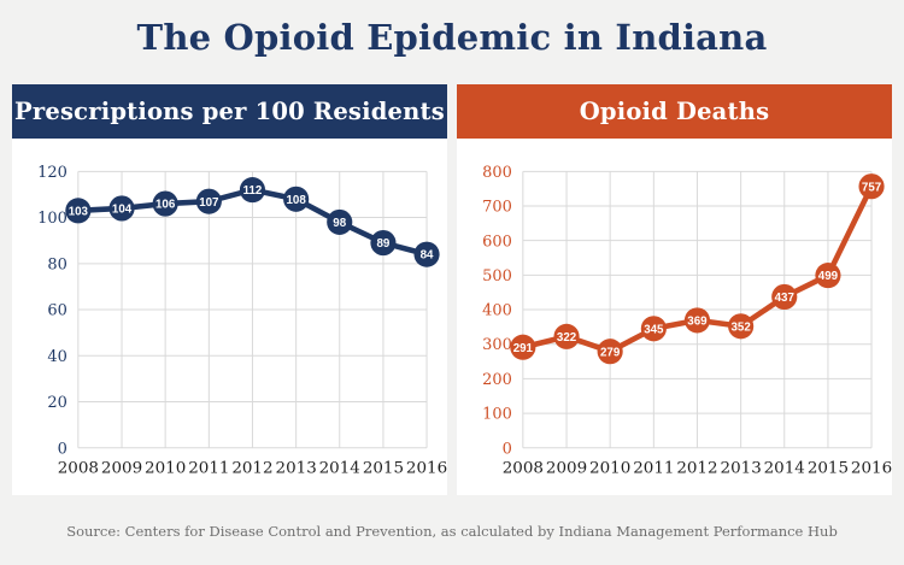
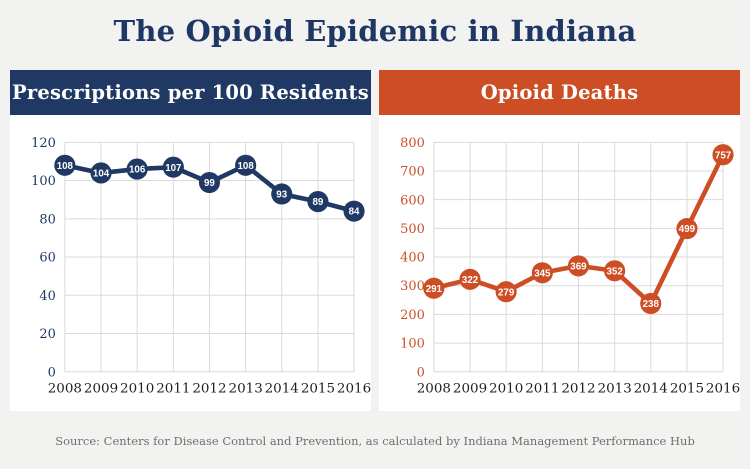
Prescriptions per 100 Residents/2008: 103 -> 108
Prescriptions per 100 Residents/2012: 112 -> 99
Prescriptions per 100 Residents/2014: 98 -> 93
Opioid Deaths/2014: 437 -> 238
